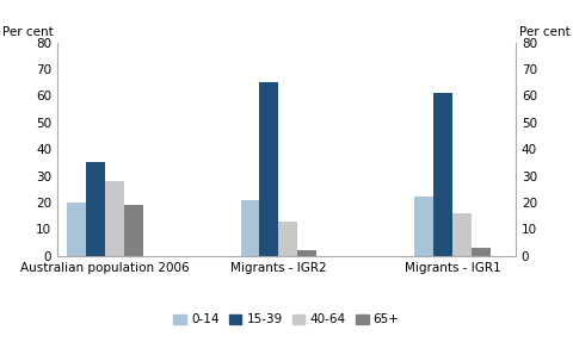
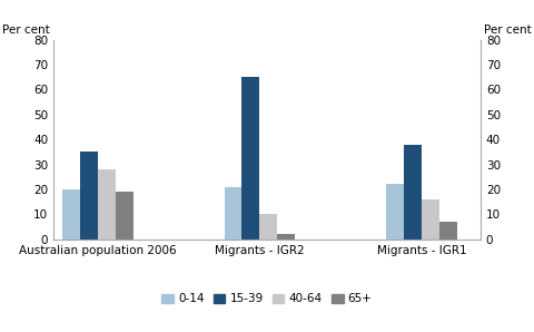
40-64/Migrants - IGR2: 13 -> 10
15-39/Migrants - IGR1: 61 -> 38
65+/Migrants - IGR1: 3 -> 7
